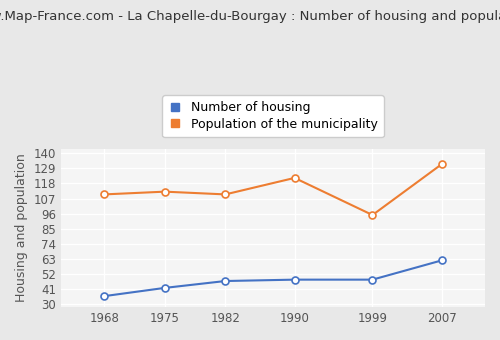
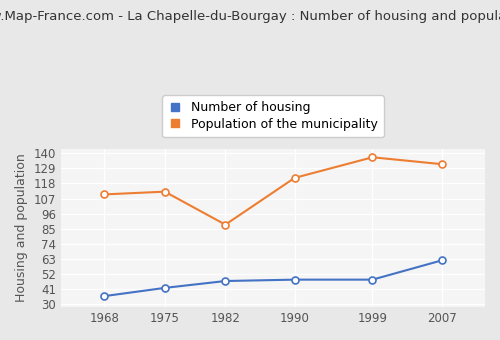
Population of the municipality/1982: 110 -> 88
Population of the municipality/1999: 95 -> 137
